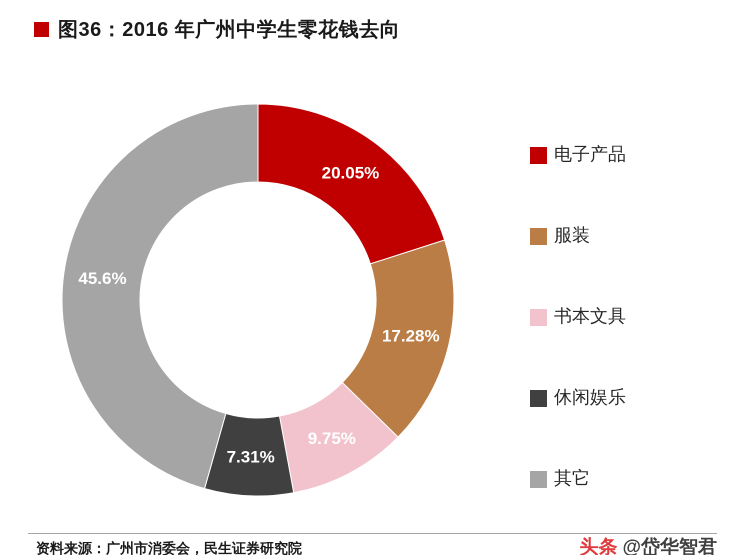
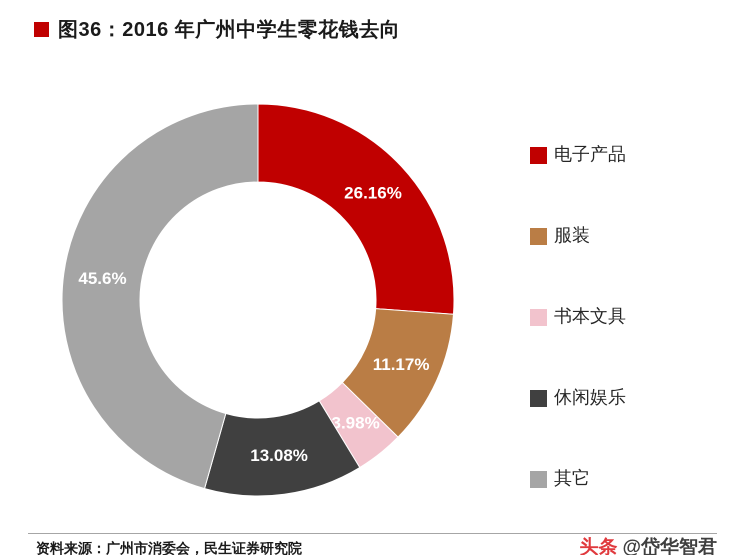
电子产品: 20.05% -> 26.16%
服装: 17.28% -> 11.17%
书本文具: 9.75% -> 3.98%
休闲娱乐: 7.31% -> 13.08%
